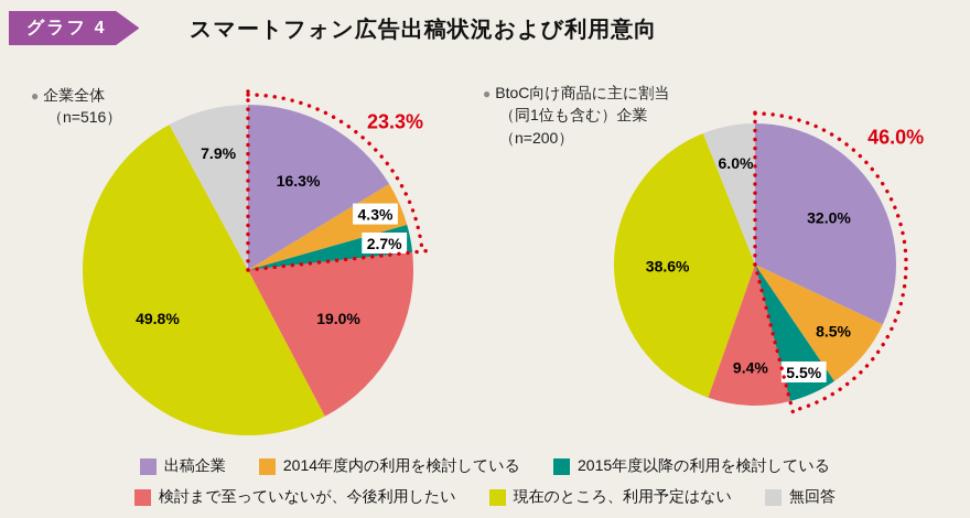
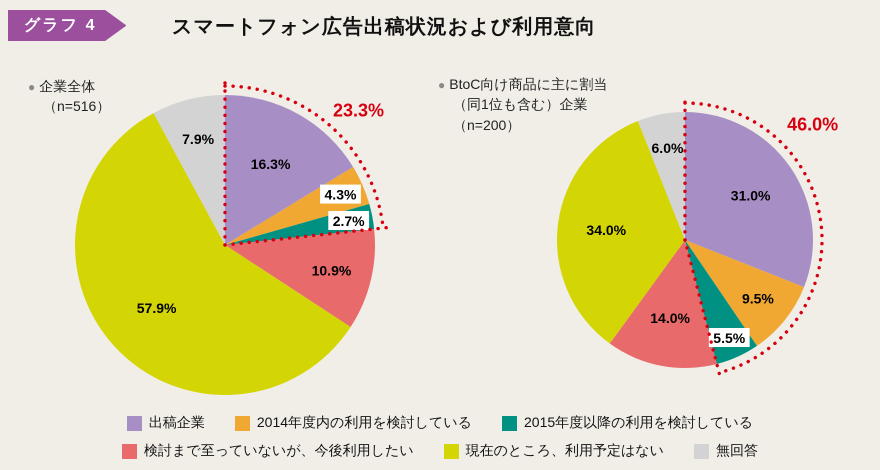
企業全体/検討まで至っていないが、今後利用したい: 19.0% -> 10.9%
企業全体/現在のところ、利用予定はない: 49.8% -> 57.9%
BtoC向け商品に主に割当（同1位も含む）企業/出稿企業: 32.0% -> 31.0%
BtoC向け商品に主に割当（同1位も含む）企業/2014年度内の利用を検討している: 8.5% -> 9.5%
BtoC向け商品に主に割当（同1位も含む）企業/検討まで至っていないが、今後利用したい: 9.4% -> 14.0%
BtoC向け商品に主に割当（同1位も含む）企業/現在のところ、利用予定はない: 38.6% -> 34.0%
